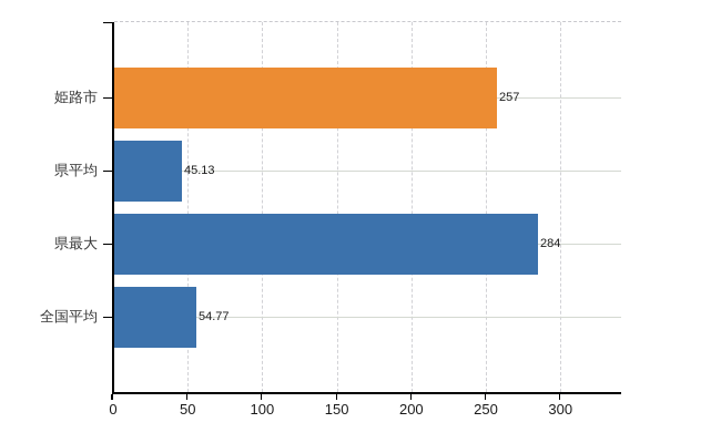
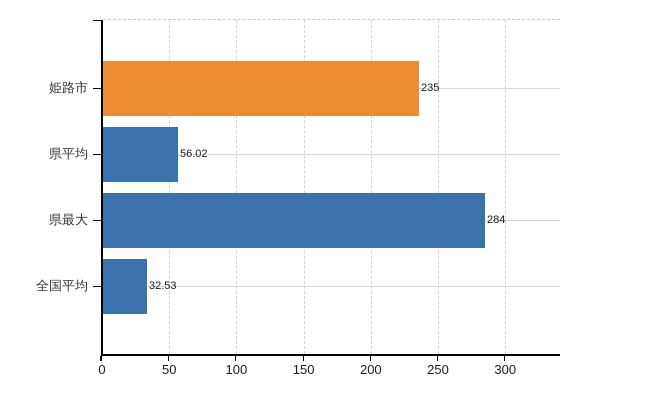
姫路市: 257 -> 235
県平均: 45.13 -> 56.02
全国平均: 54.77 -> 32.53
